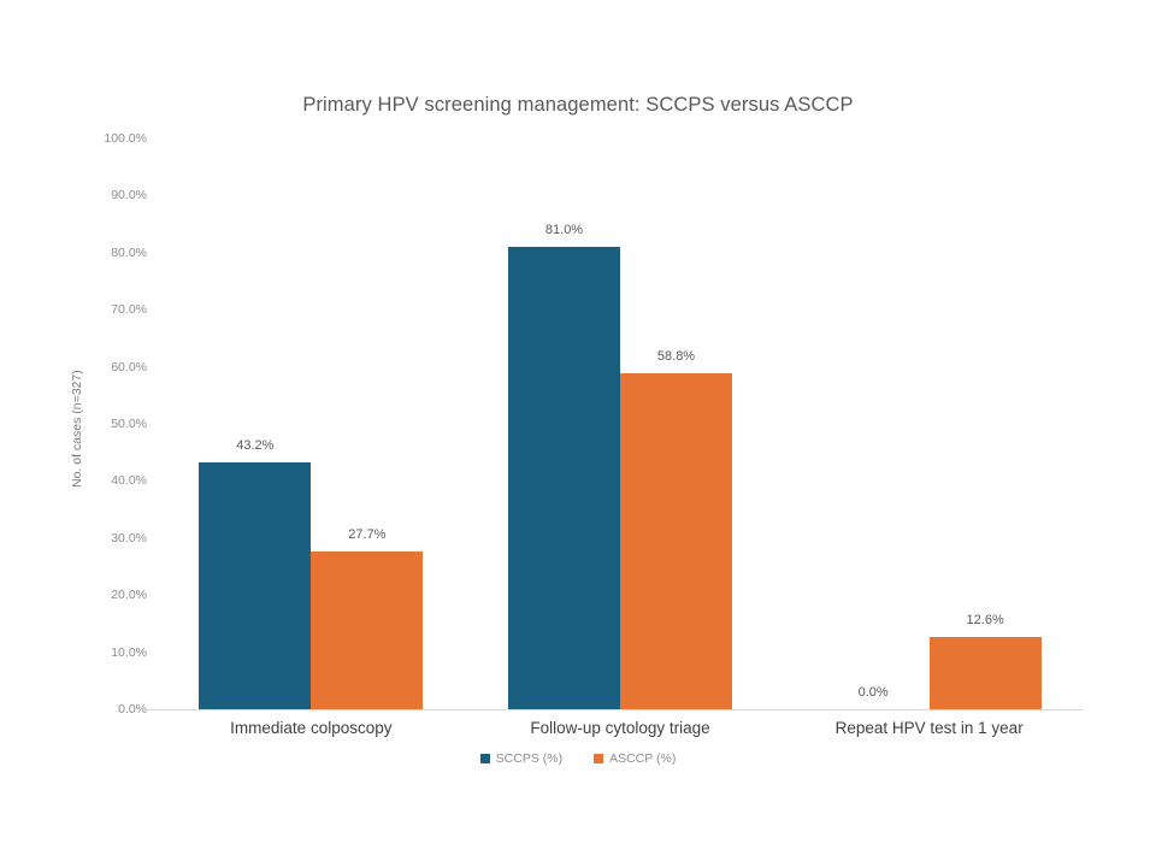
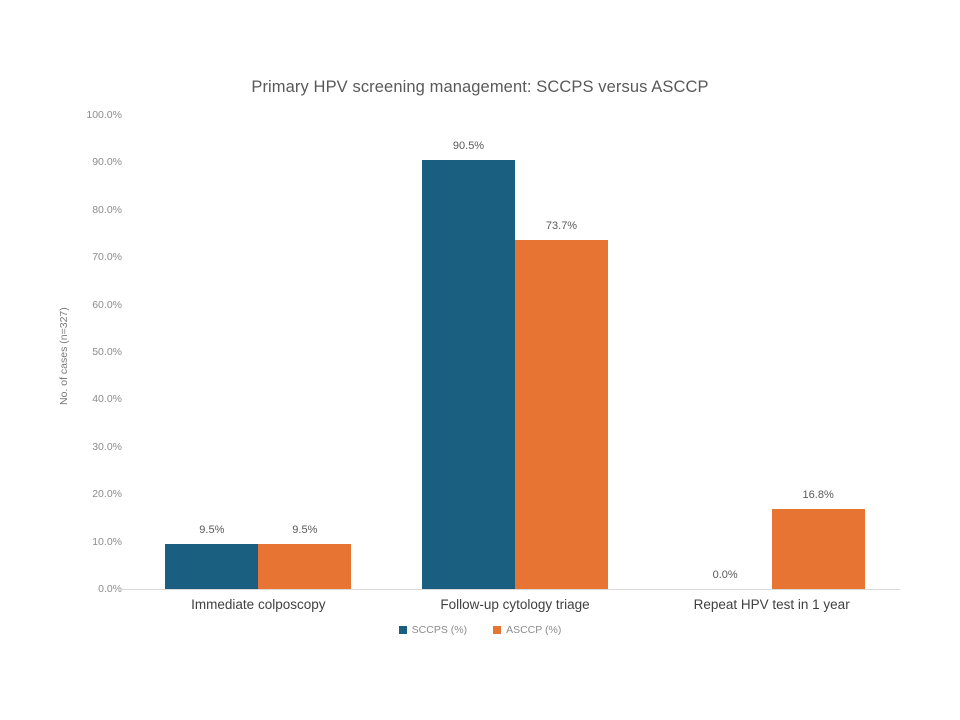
SCCPS (%)/Immediate colposcopy: 43.2% -> 9.5%
ASCCP (%)/Immediate colposcopy: 27.7% -> 9.5%
SCCPS (%)/Follow-up cytology triage: 81.0% -> 90.5%
ASCCP (%)/Follow-up cytology triage: 58.8% -> 73.7%
ASCCP (%)/Repeat HPV test in 1 year: 12.6% -> 16.8%
